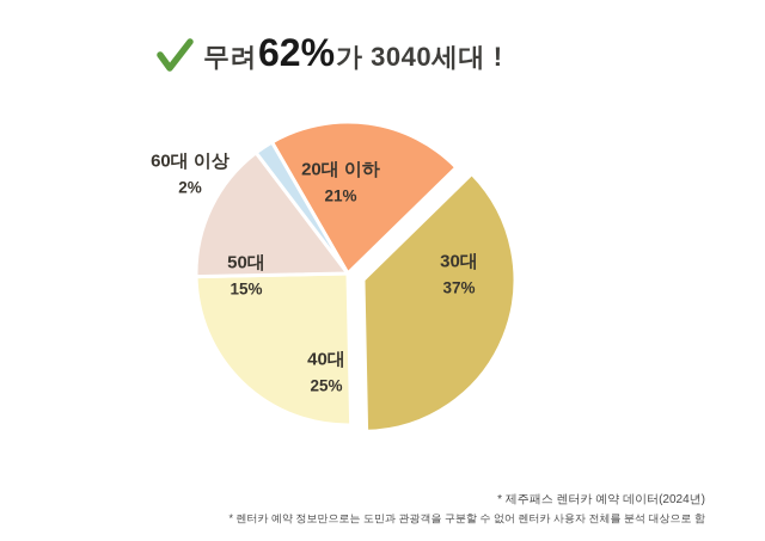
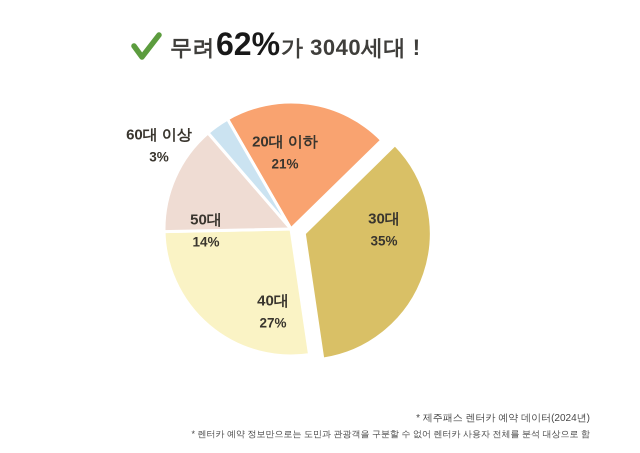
30대: 37% -> 35%
40대: 25% -> 27%
50대: 15% -> 14%
60대 이상: 2% -> 3%
